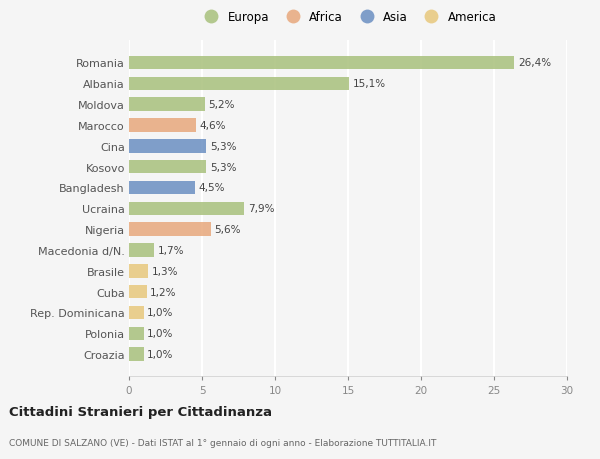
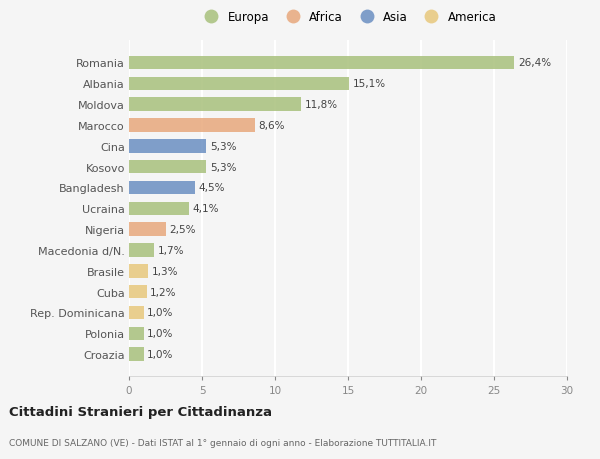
Moldova: 5,2% -> 11,8%
Marocco: 4,6% -> 8,6%
Ucraina: 7,9% -> 4,1%
Nigeria: 5,6% -> 2,5%
